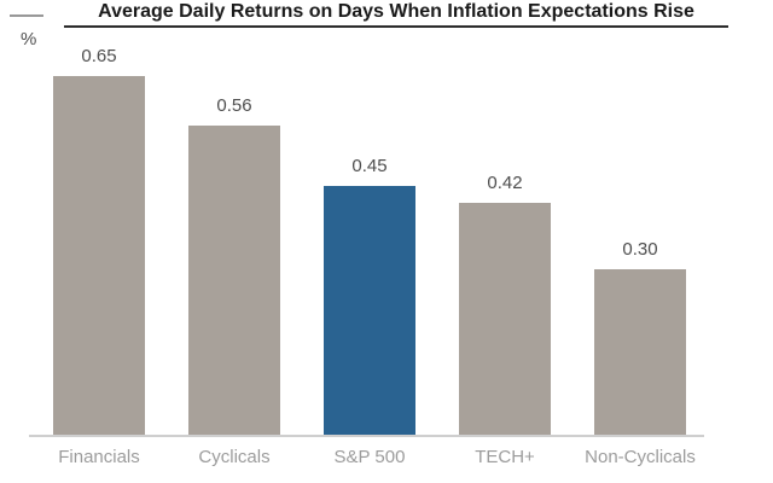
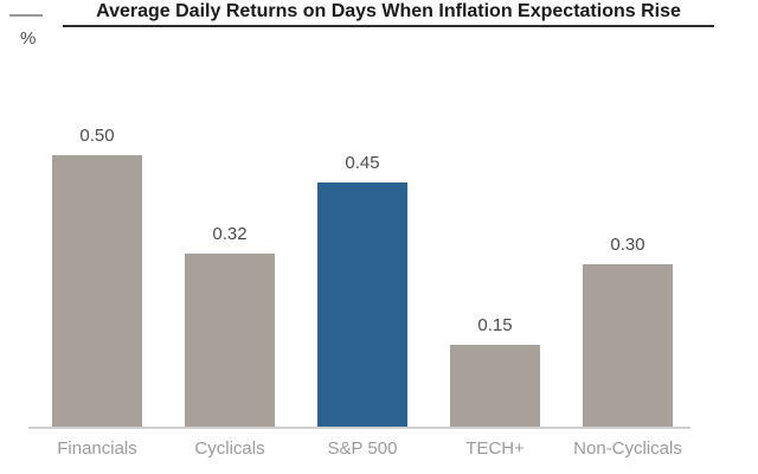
Financials: 0.65 -> 0.50
Cyclicals: 0.56 -> 0.32
TECH+: 0.42 -> 0.15
